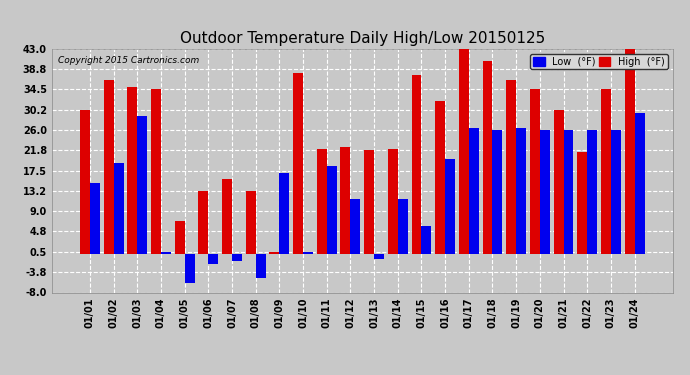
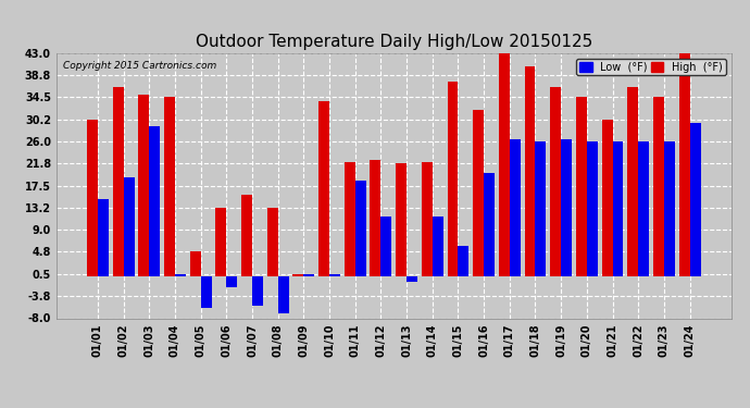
High (°F)/01/05: 7.0 -> 4.8
Low (°F)/01/07: -1.5 -> -5.5
Low (°F)/01/08: -5.0 -> -7.0
Low (°F)/01/09: 17.0 -> 0.5
High (°F)/01/10: 38.0 -> 33.8
High (°F)/01/22: 21.5 -> 36.5
